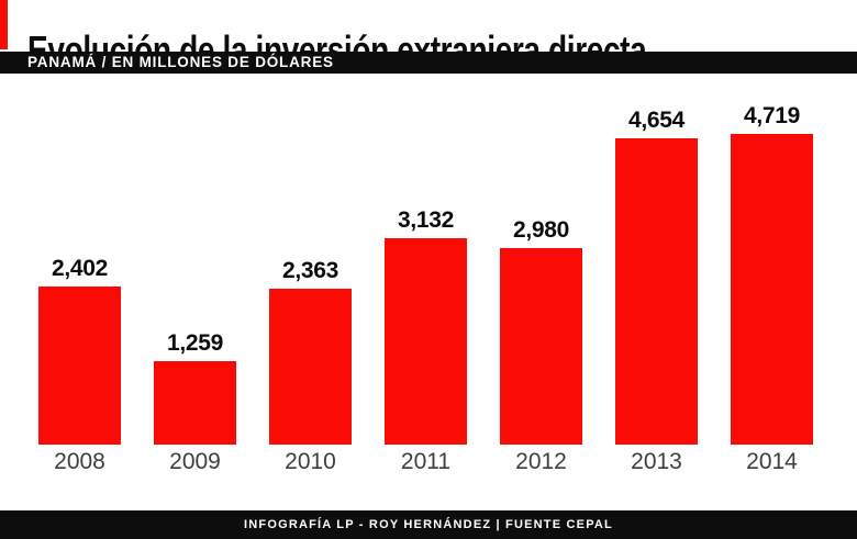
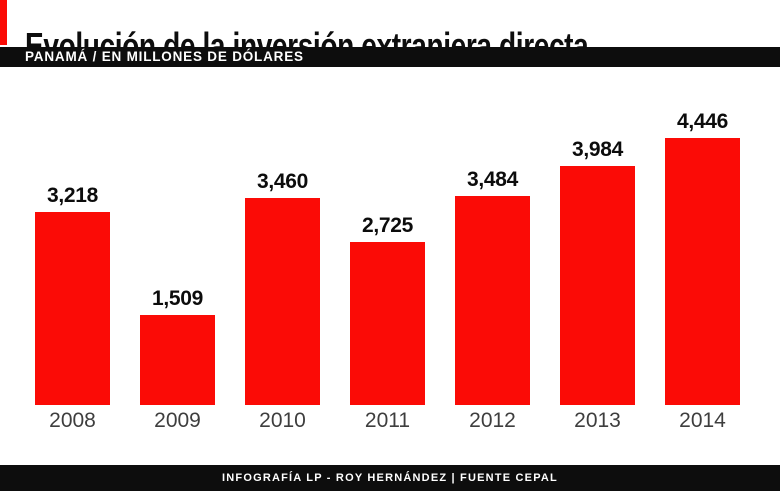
2008: 2,402 -> 3,218
2009: 1,259 -> 1,509
2010: 2,363 -> 3,460
2011: 3,132 -> 2,725
2012: 2,980 -> 3,484
2013: 4,654 -> 3,984
2014: 4,719 -> 4,446
